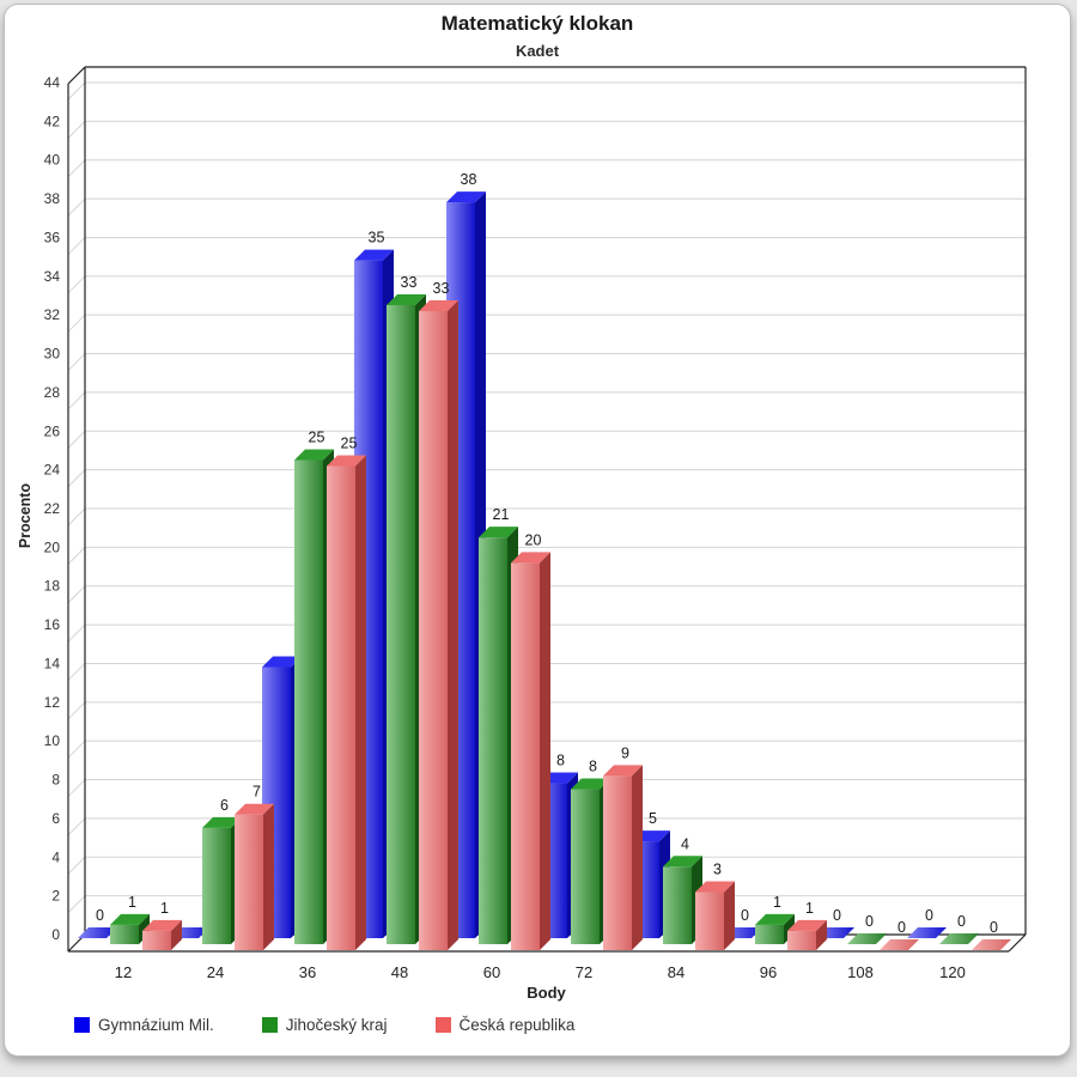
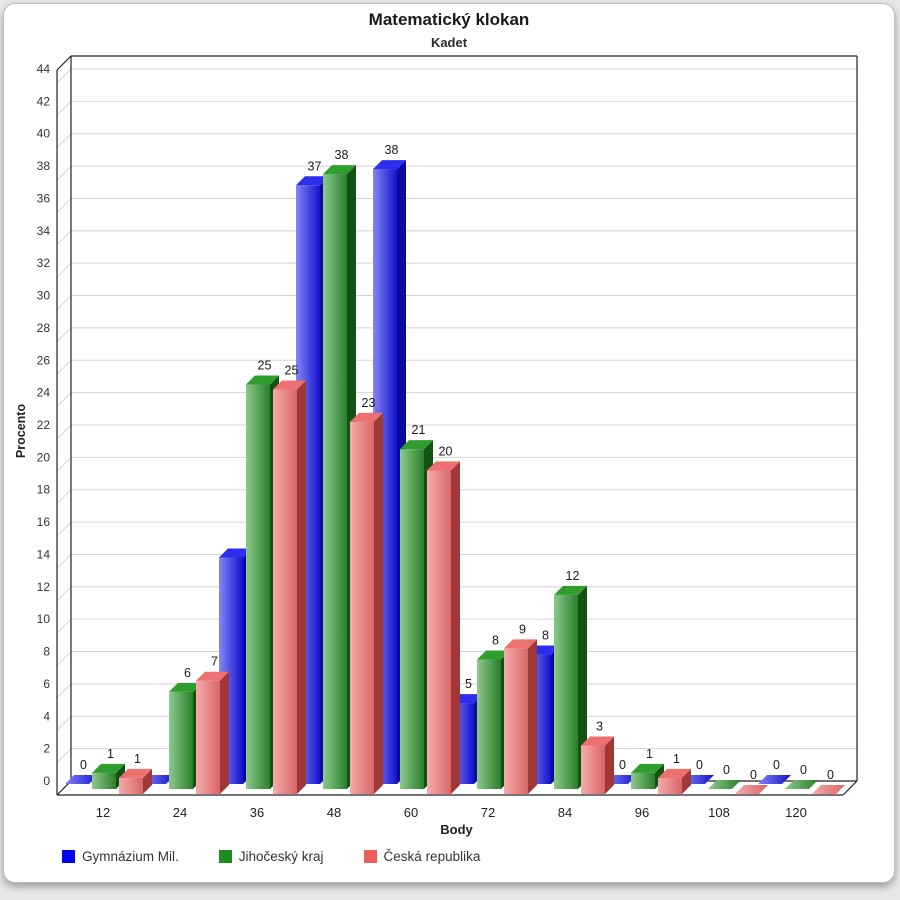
Gymnázium Mil./48: 35 -> 37
Jihočeský kraj/48: 33 -> 38
Česká republika/48: 33 -> 23
Gymnázium Mil./72: 8 -> 5
Gymnázium Mil./84: 5 -> 8
Jihočeský kraj/84: 4 -> 12
